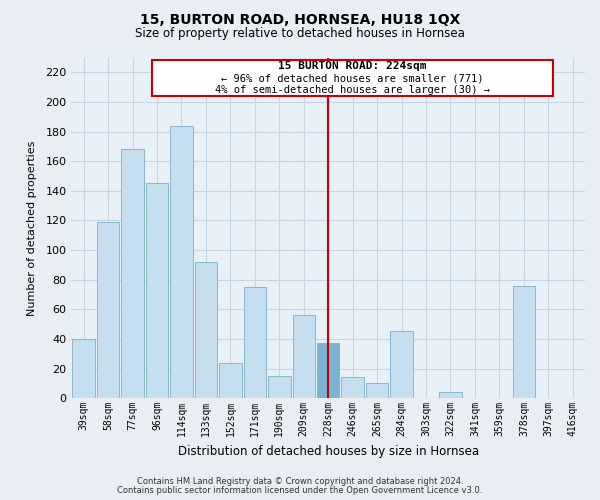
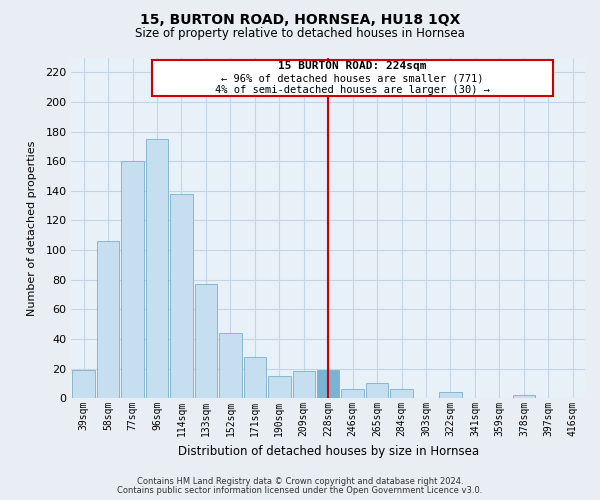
39sqm: 40 -> 19
58sqm: 119 -> 106
77sqm: 168 -> 160
96sqm: 145 -> 175
114sqm: 184 -> 138
133sqm: 92 -> 77
152sqm: 24 -> 44
171sqm: 75 -> 28
209sqm: 56 -> 18
228sqm: 37 -> 19
246sqm: 14 -> 6
284sqm: 45 -> 6
378sqm: 76 -> 2
